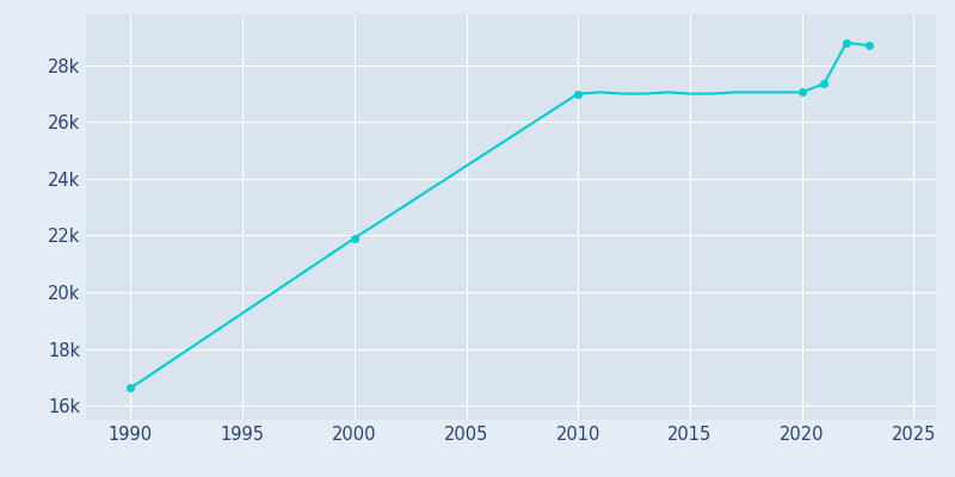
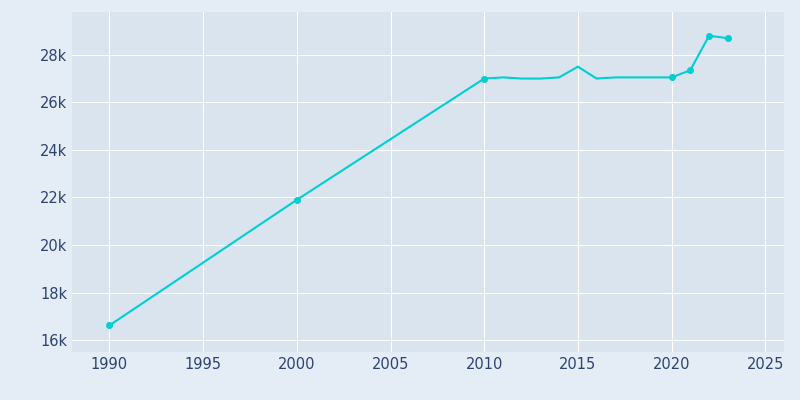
2015: 27.00k -> 27.50k
